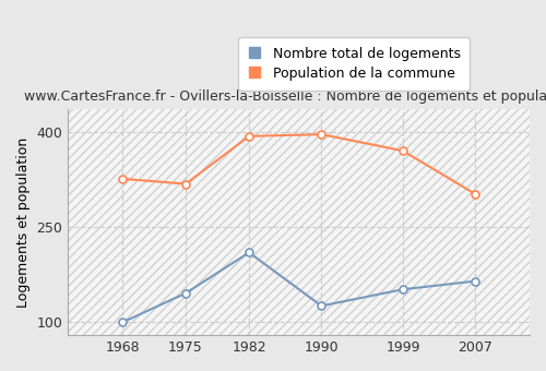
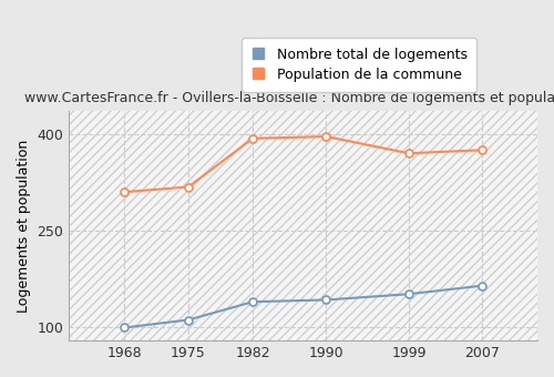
Population de la commune/1968: 326 -> 310
Nombre total de logements/1975: 146 -> 112
Nombre total de logements/1982: 210 -> 140
Nombre total de logements/1990: 126 -> 143
Population de la commune/2007: 302 -> 375
